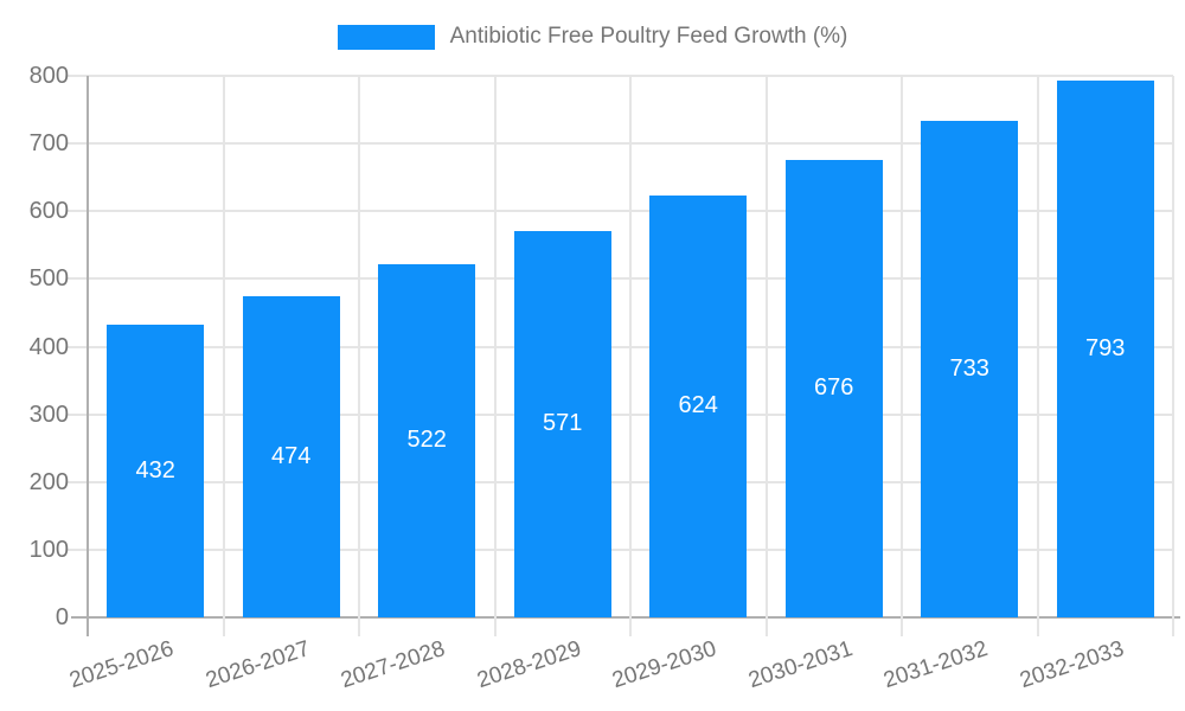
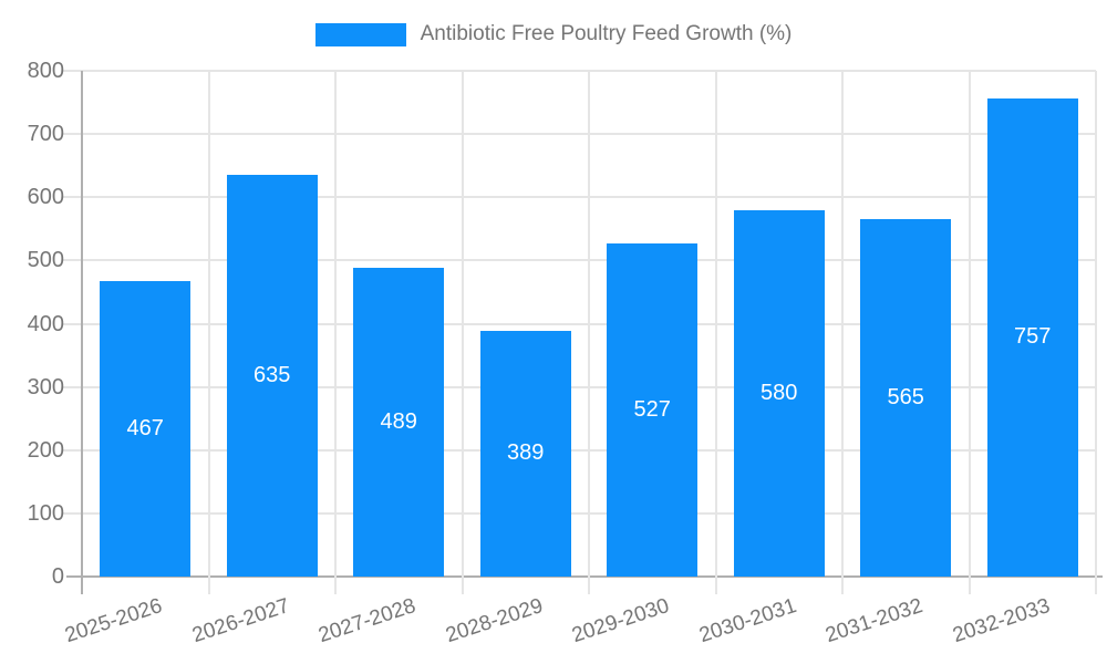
2025-2026: 432 -> 467
2026-2027: 474 -> 635
2027-2028: 522 -> 489
2028-2029: 571 -> 389
2029-2030: 624 -> 527
2030-2031: 676 -> 580
2031-2032: 733 -> 565
2032-2033: 793 -> 757
